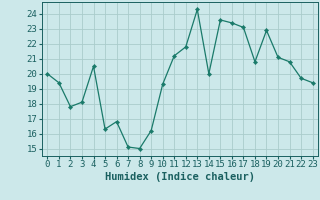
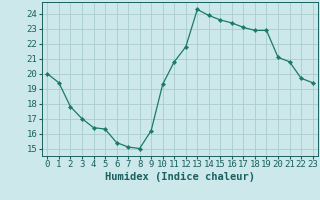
3: 18.1 -> 17.0
4: 20.5 -> 16.4
6: 16.8 -> 15.4
11: 21.2 -> 20.8
14: 20.0 -> 23.9
18: 20.8 -> 22.9
